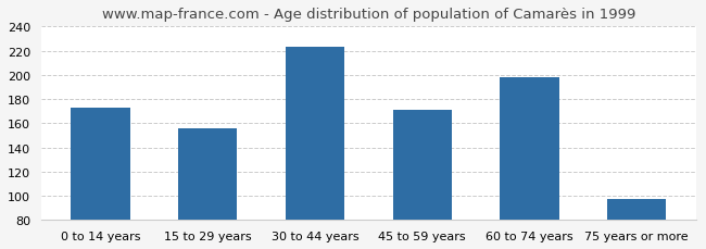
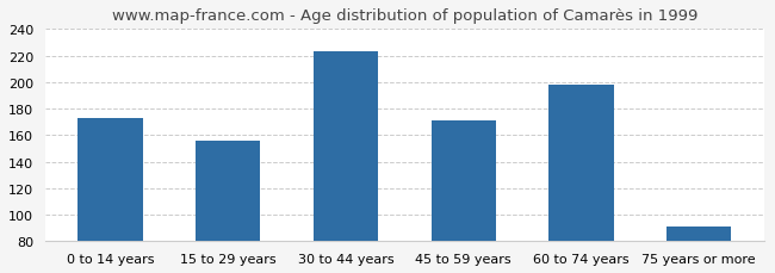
75 years or more: 97 -> 91
